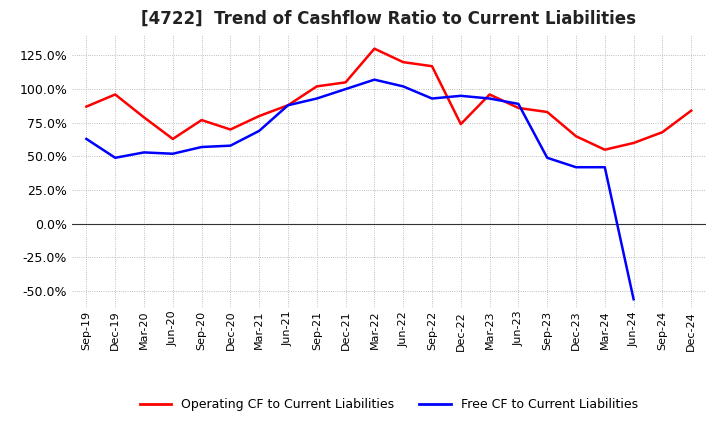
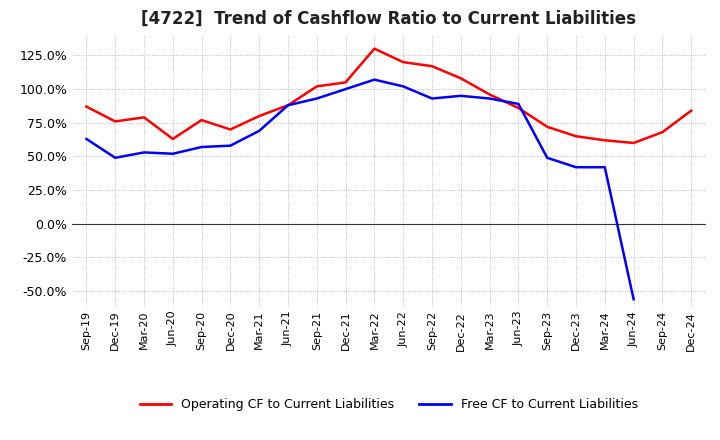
Operating CF to Current Liabilities/Dec-19: 96% -> 76%
Operating CF to Current Liabilities/Dec-22: 74% -> 108%
Operating CF to Current Liabilities/Sep-23: 83% -> 72%
Operating CF to Current Liabilities/Mar-24: 55% -> 62%
